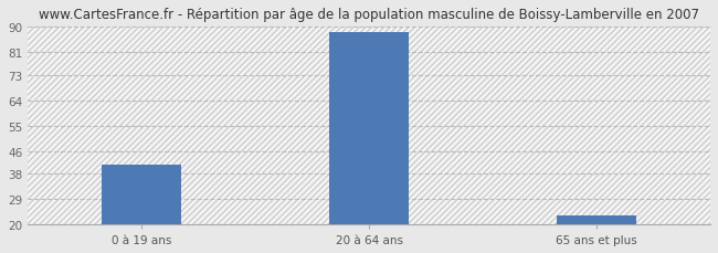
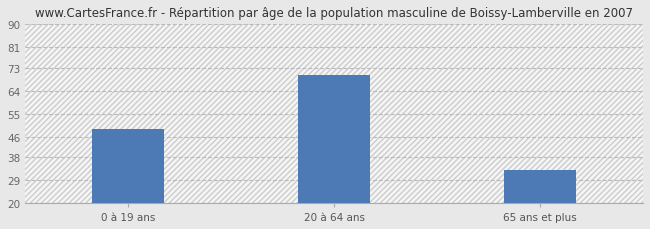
0 à 19 ans: 41 -> 49
20 à 64 ans: 88 -> 70
65 ans et plus: 23 -> 33
